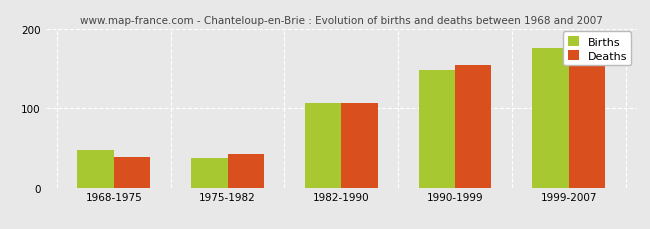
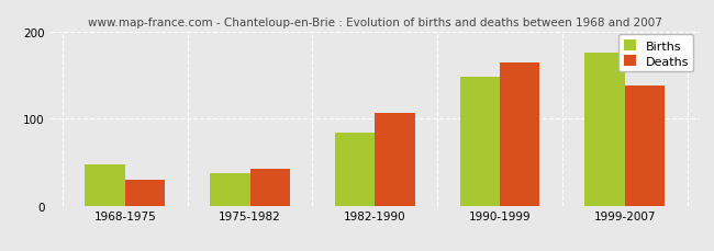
Deaths/1968-1975: 38 -> 30
Births/1982-1990: 106 -> 84
Deaths/1990-1999: 155 -> 164
Deaths/1999-2007: 158 -> 138
